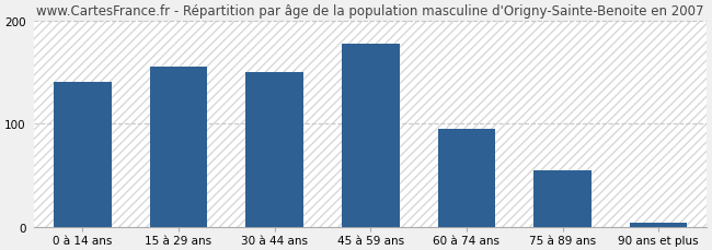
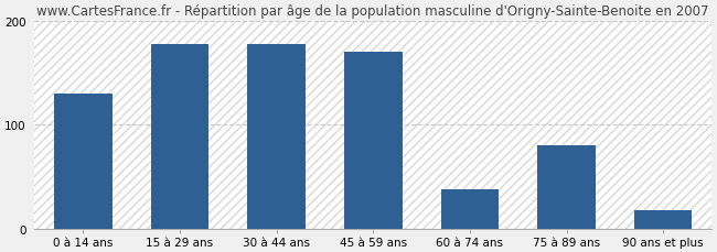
0 à 14 ans: 140 -> 130
15 à 29 ans: 155 -> 178
30 à 44 ans: 150 -> 178
45 à 59 ans: 178 -> 170
60 à 74 ans: 95 -> 38
75 à 89 ans: 55 -> 80
90 ans et plus: 4 -> 18
